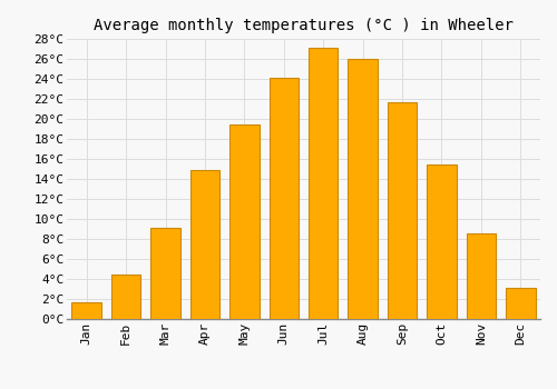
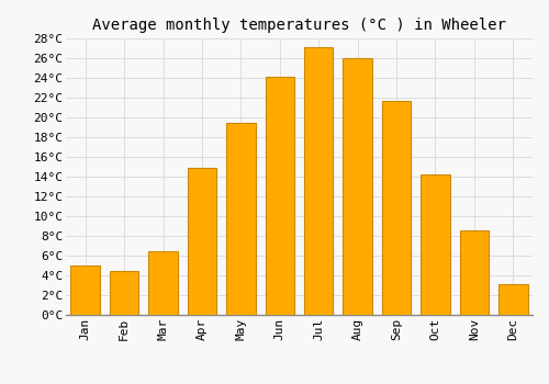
Jan: 1.7°C -> 5.0°C
Mar: 9.1°C -> 6.4°C
Oct: 15.4°C -> 14.2°C
